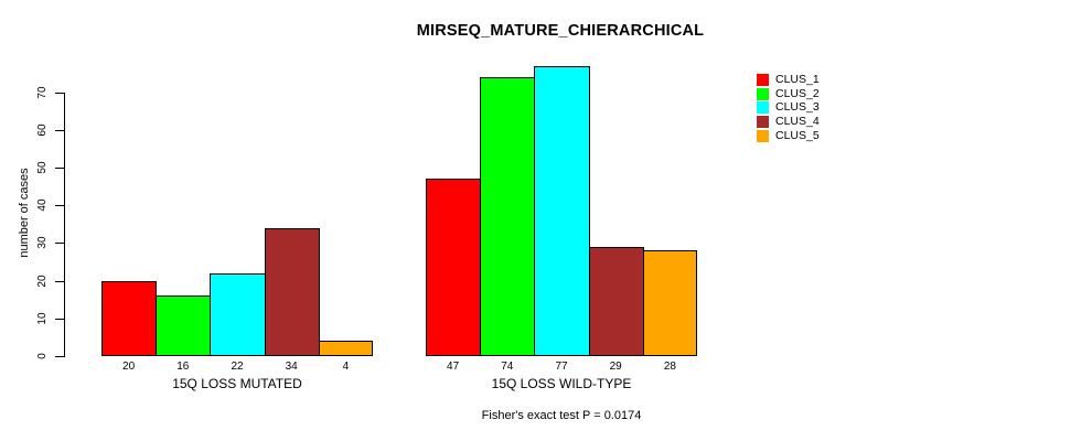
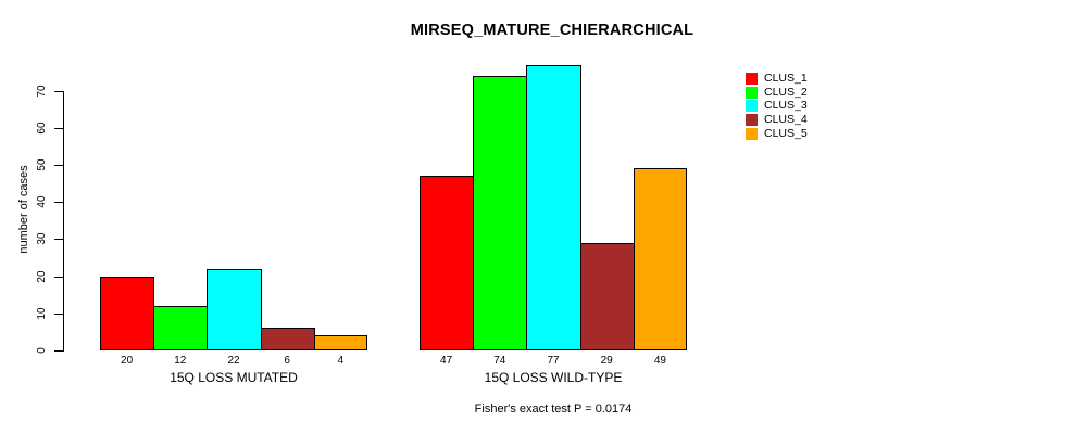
CLUS_2/15Q LOSS MUTATED: 16 -> 12
CLUS_4/15Q LOSS MUTATED: 34 -> 6
CLUS_5/15Q LOSS WILD-TYPE: 28 -> 49
